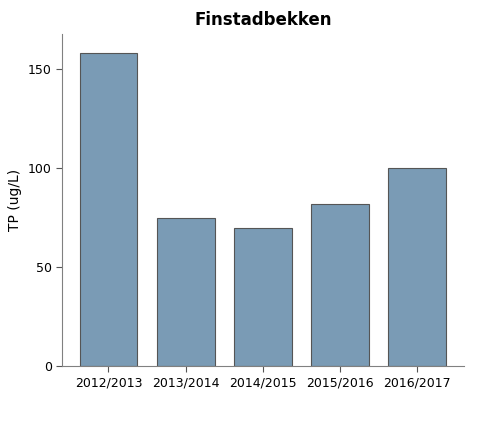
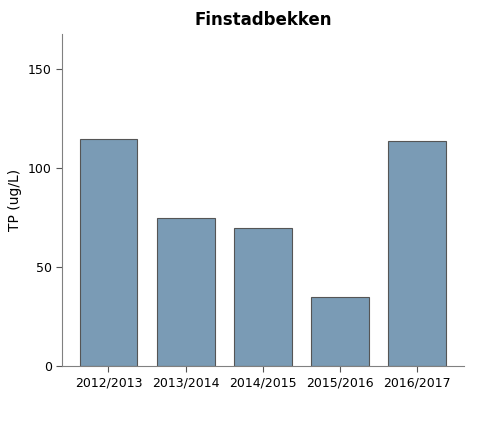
2012/2013: 158 -> 115
2015/2016: 82 -> 35
2016/2017: 100 -> 114
